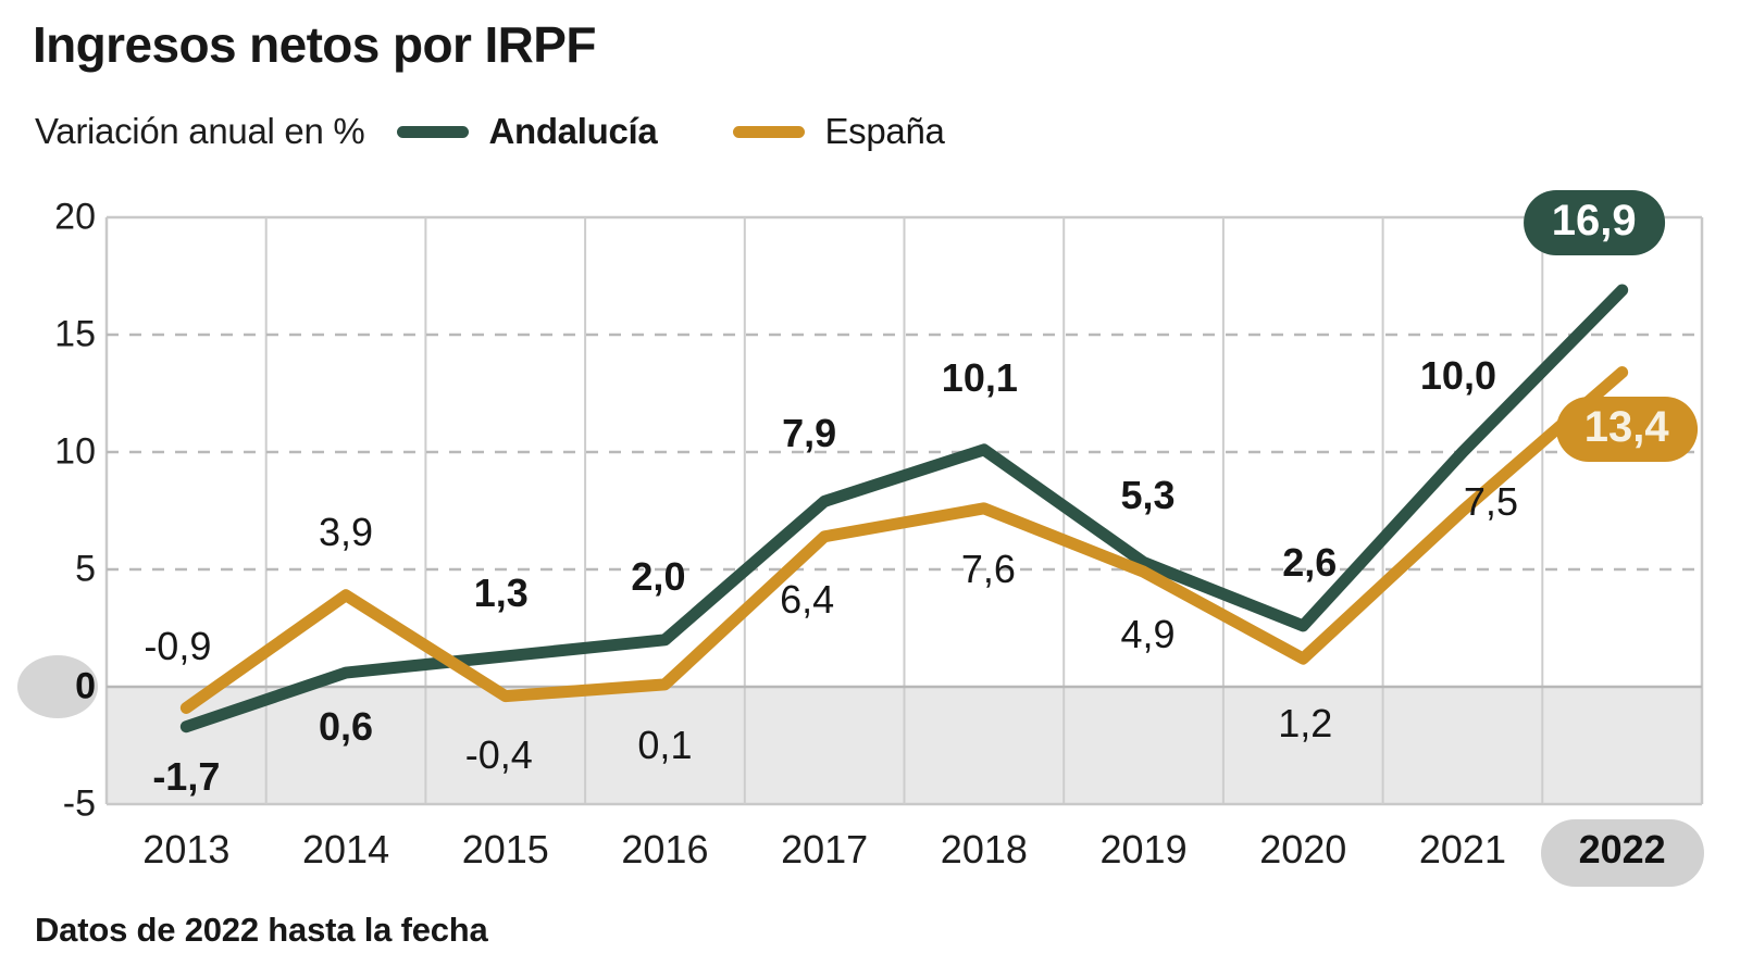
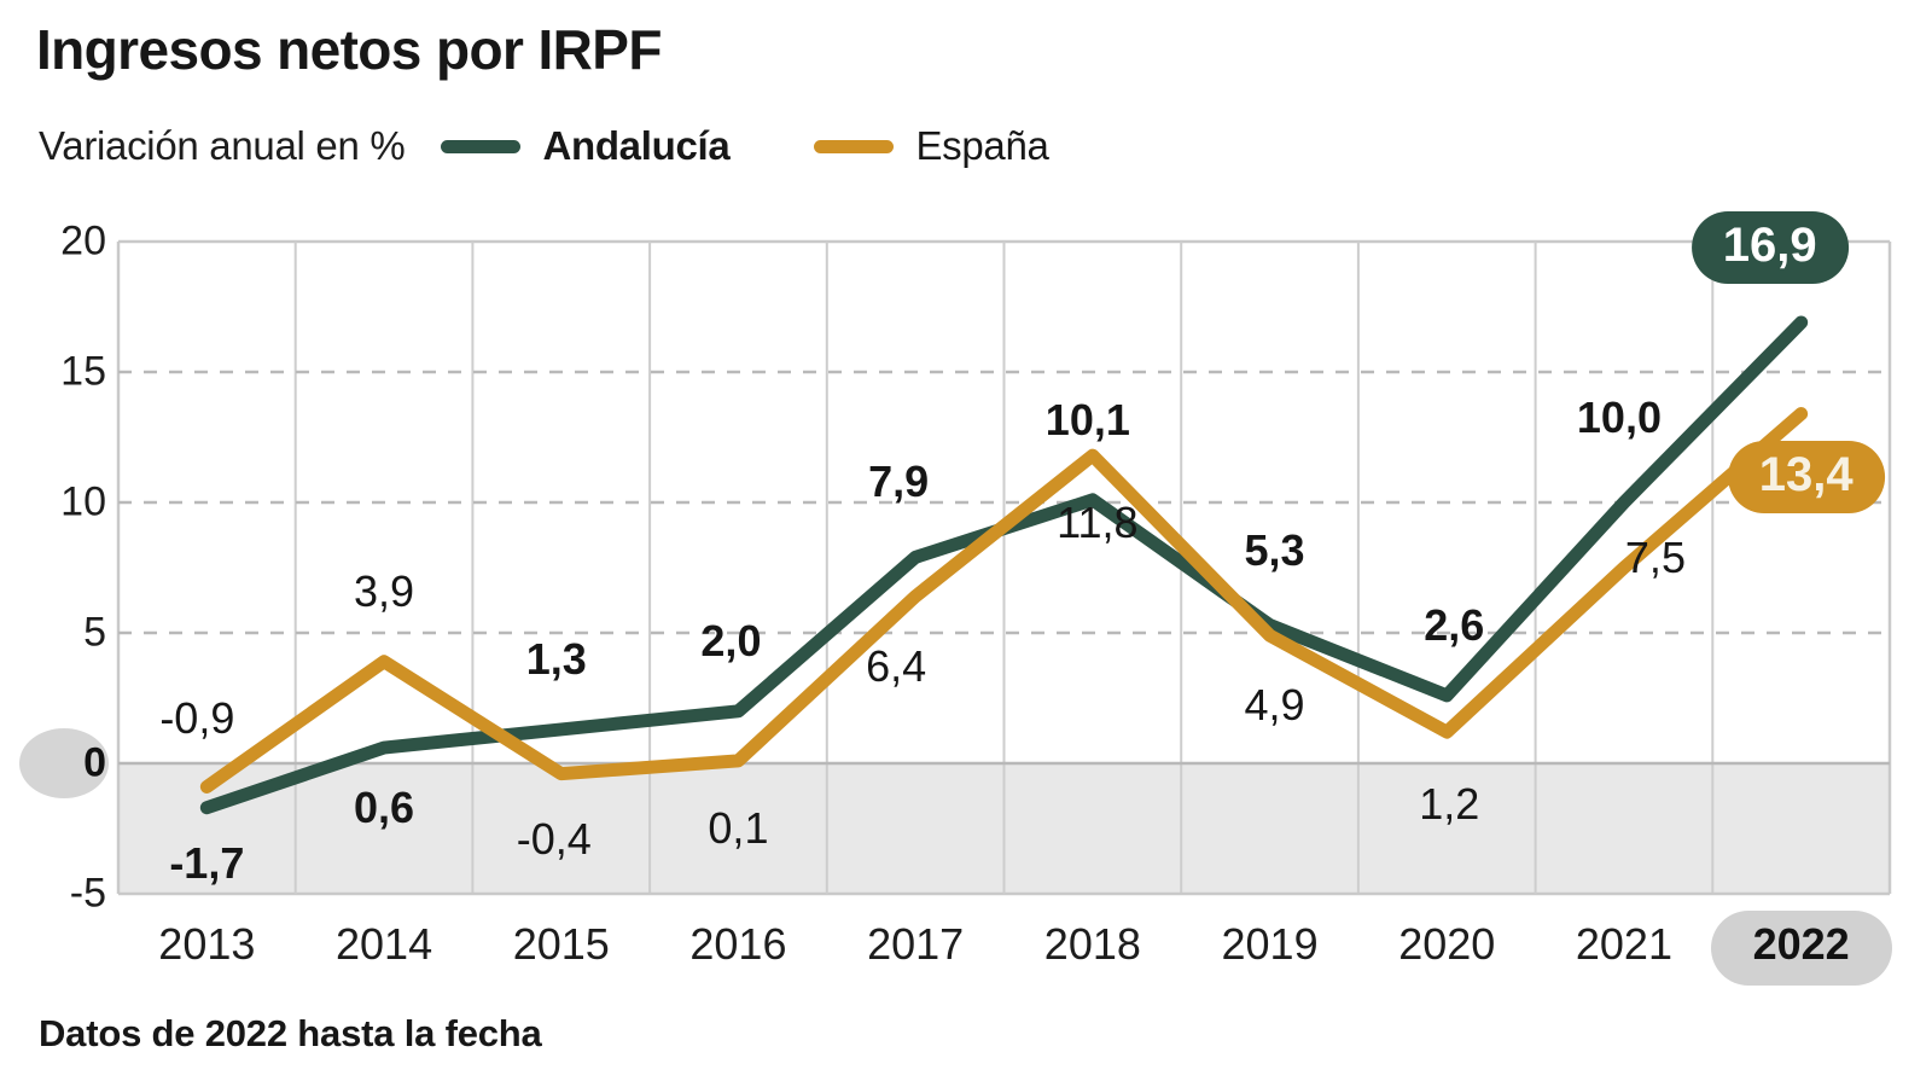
España/2018: 7,6 -> 11,8
